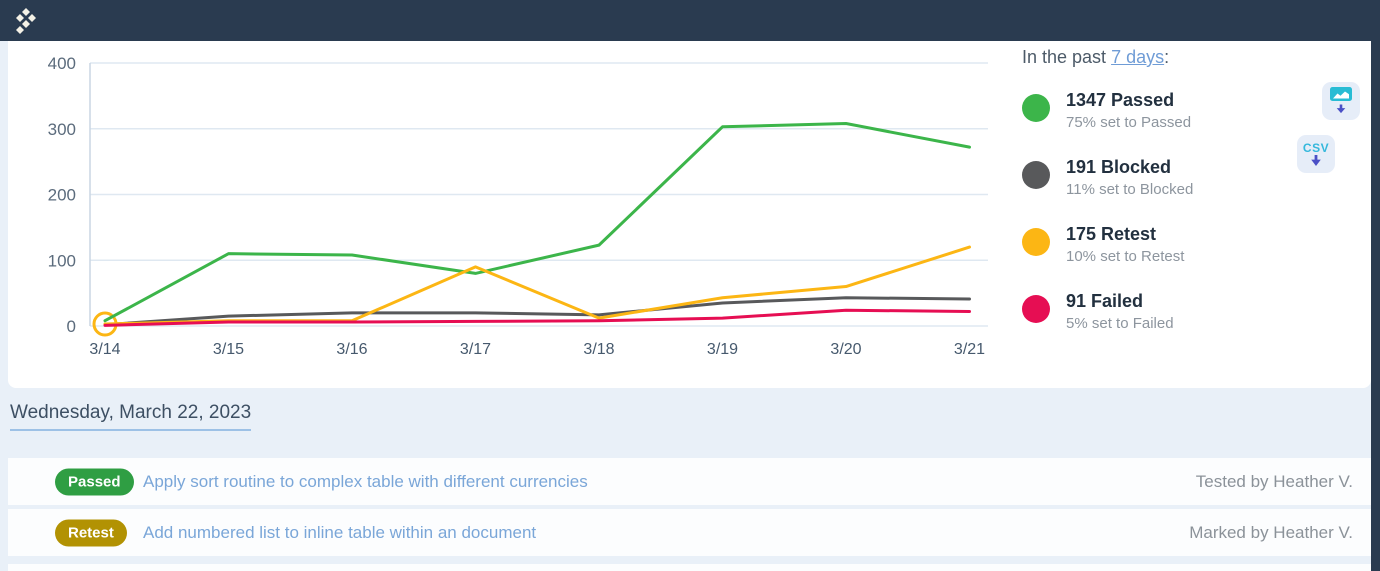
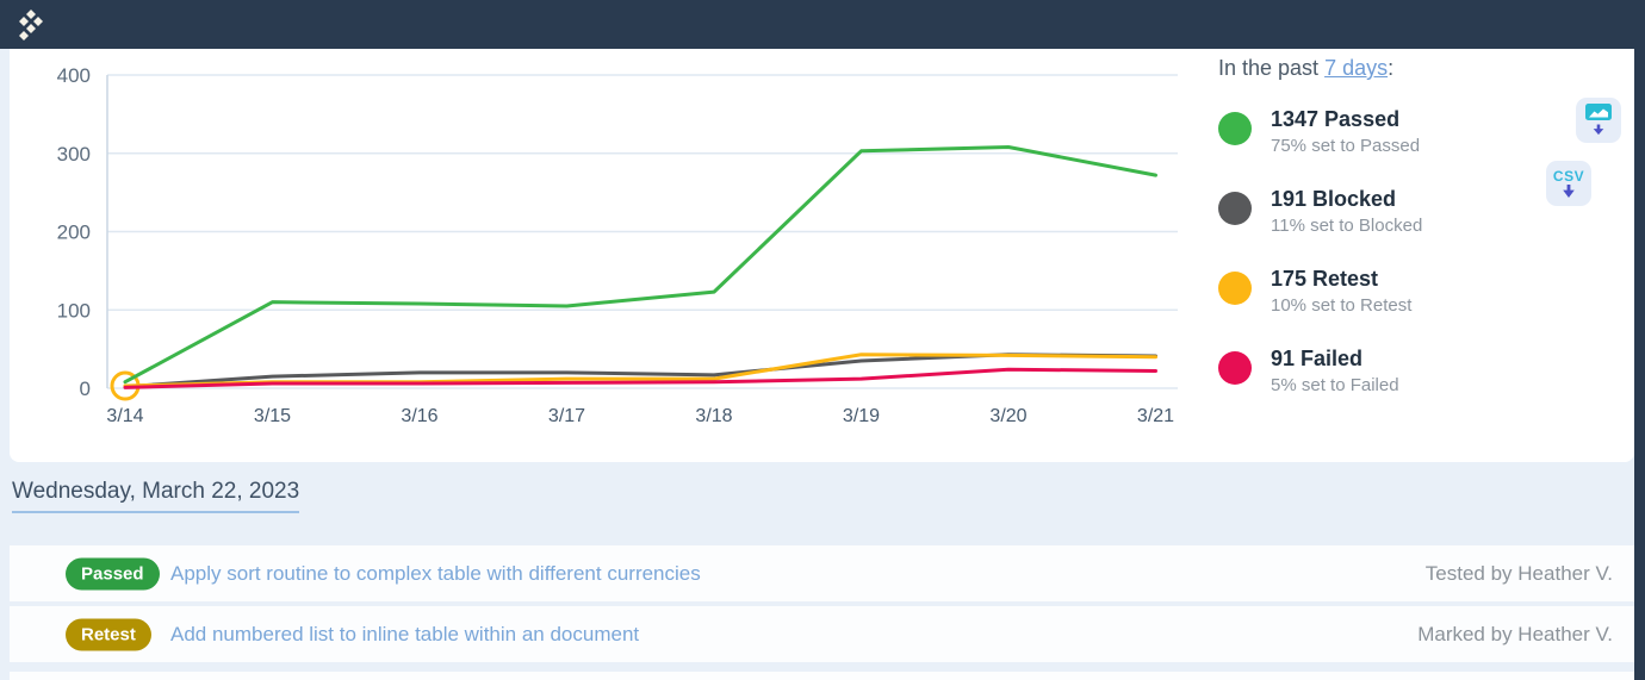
Passed/3/17: 80 -> 100
Retest/3/17: 90 -> 10
Retest/3/20: 60 -> 40
Retest/3/21: 120 -> 40
